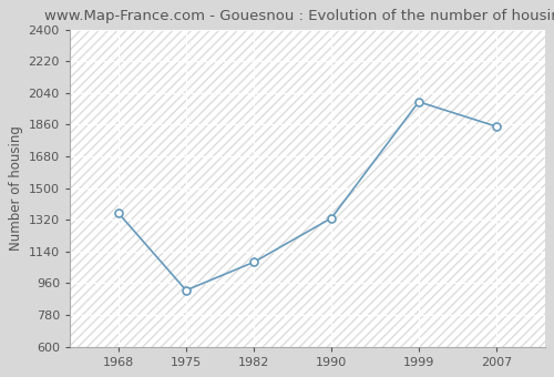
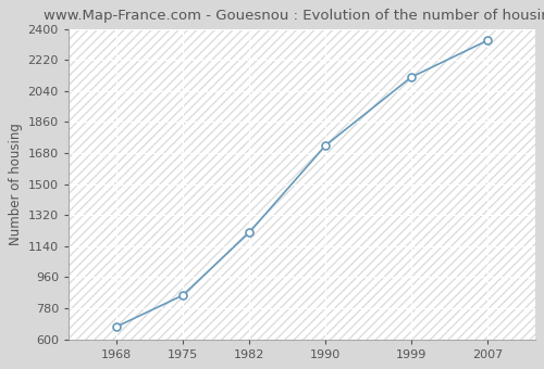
1968: 1360 -> 670
1975: 920 -> 860
1982: 1080 -> 1220
1990: 1330 -> 1720
1999: 1990 -> 2120
2007: 1850 -> 2330
